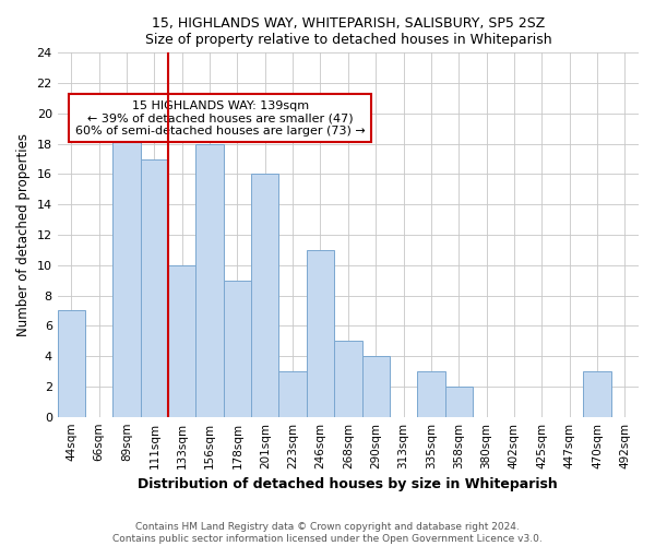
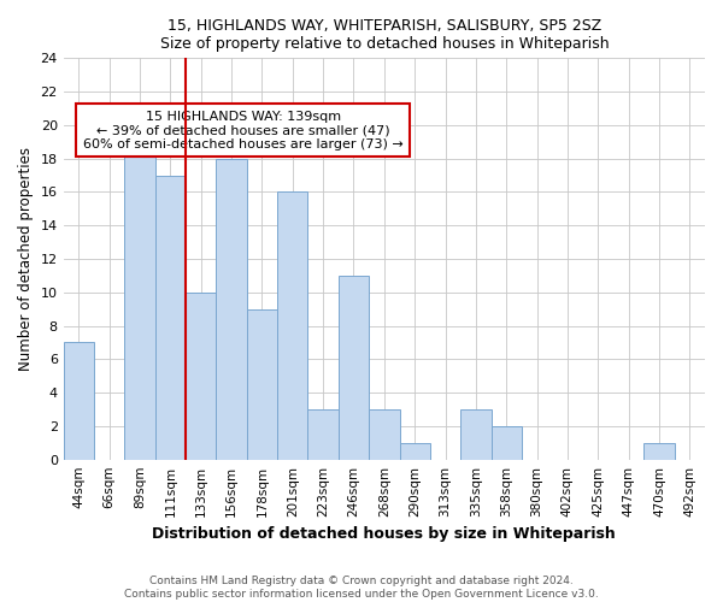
268sqm: 5 -> 3
290sqm: 4 -> 1
470sqm: 3 -> 1
